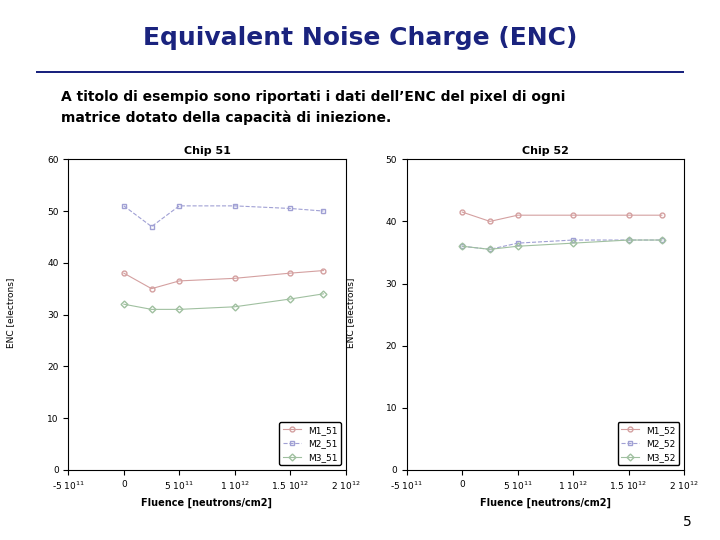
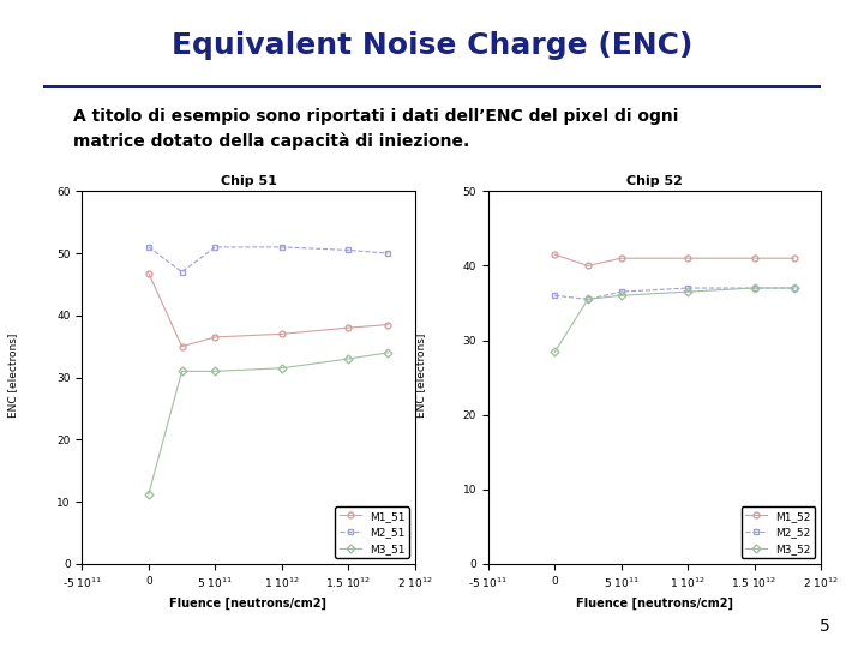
Chip 51/M1_51/0: 38.0 -> 46.8
Chip 51/M3_51/0: 32.0 -> 11.2
Chip 52/M3_52/0: 36.0 -> 28.4
